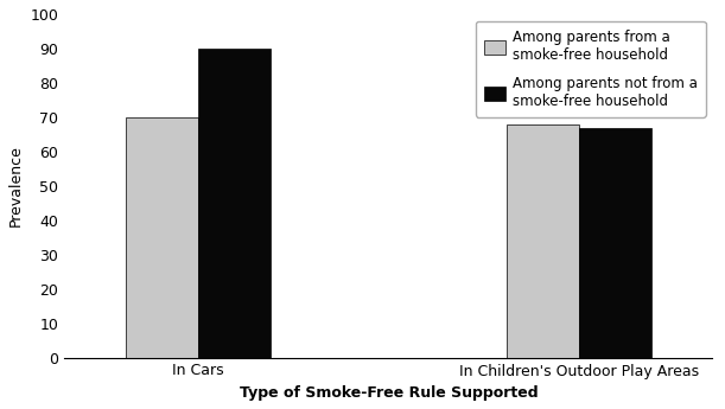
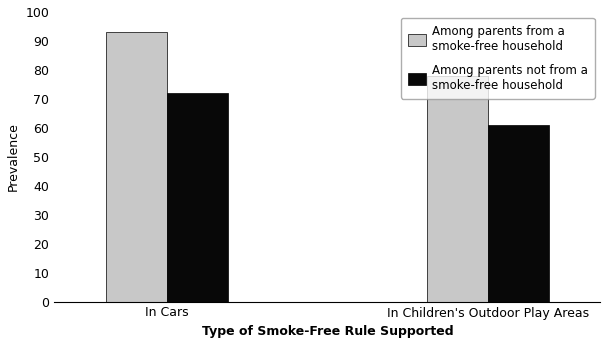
Among parents from a smoke-free household/In Cars: 70 -> 93
Among parents not from a smoke-free household/In Cars: 90 -> 72
Among parents from a smoke-free household/In Children's Outdoor Play Areas: 68 -> 78
Among parents not from a smoke-free household/In Children's Outdoor Play Areas: 67 -> 61
